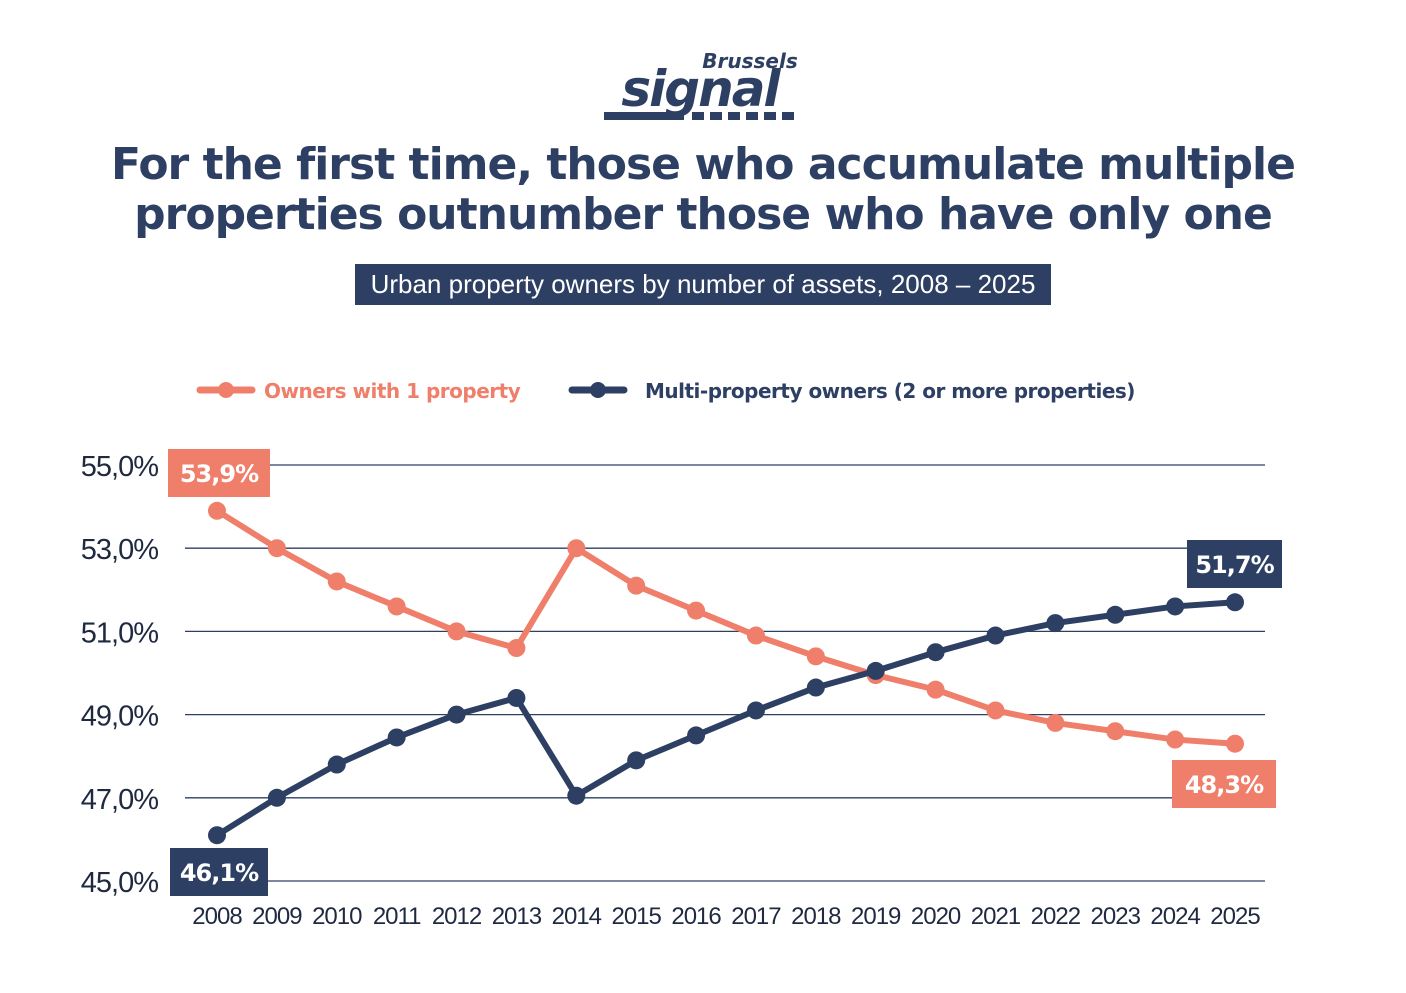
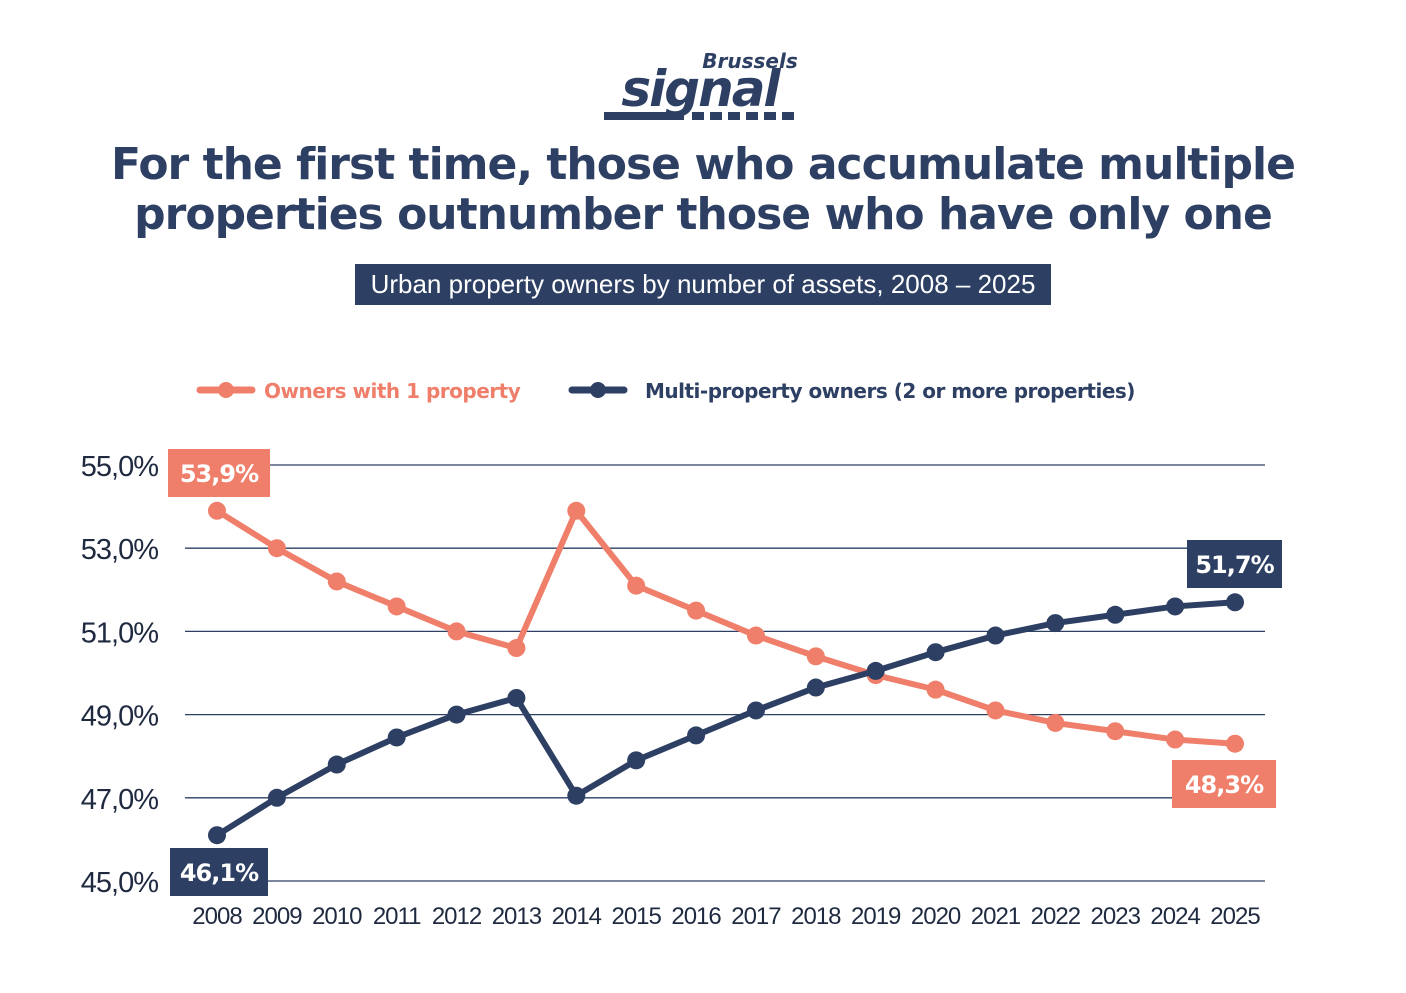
Owners with 1 property/2014: 53,0% -> 53,9%
